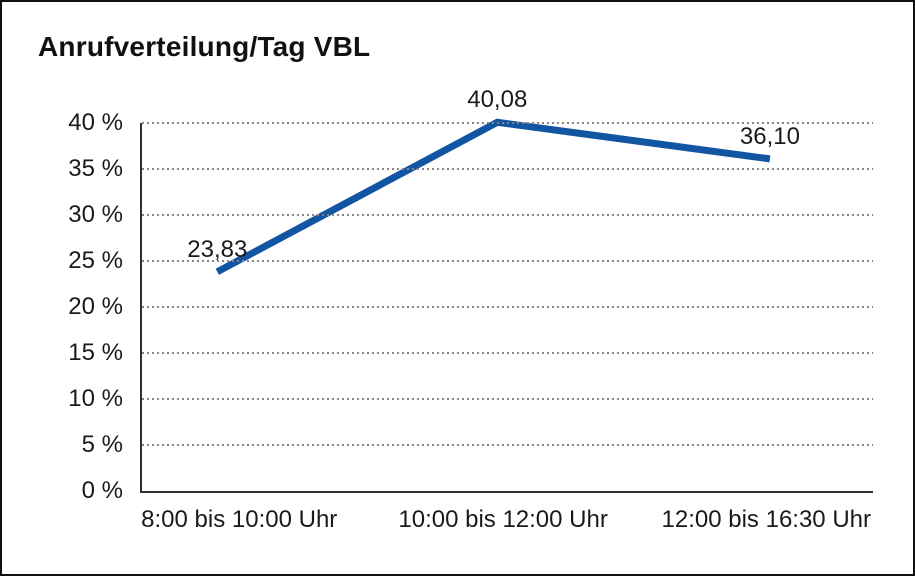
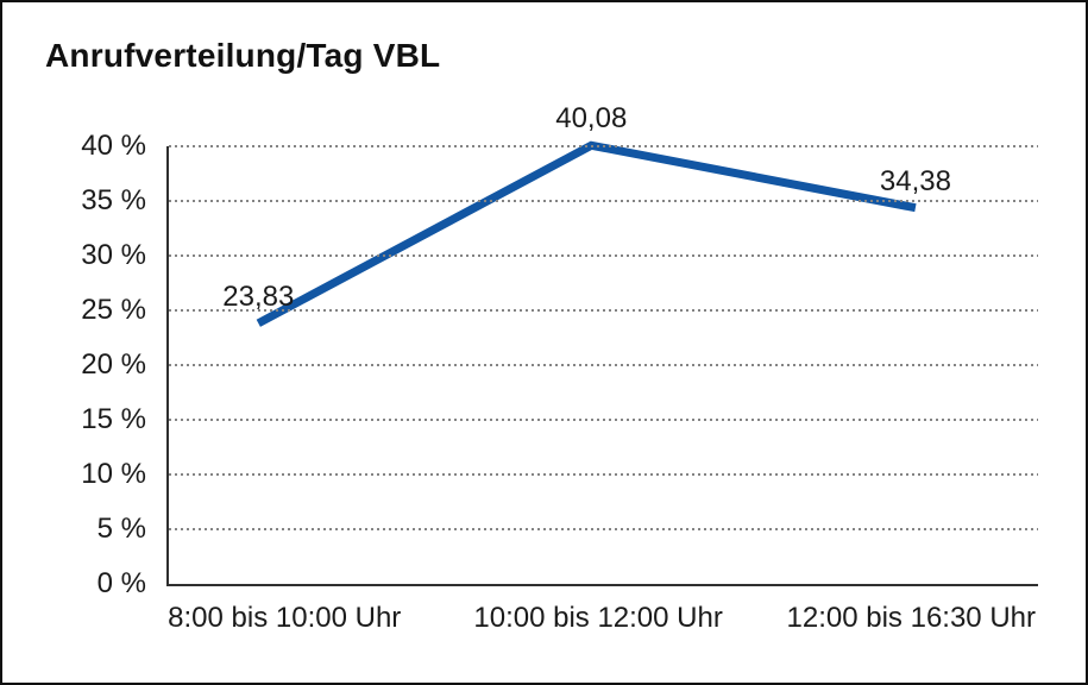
12:00 bis 16:30 Uhr: 36,10 -> 34,38
